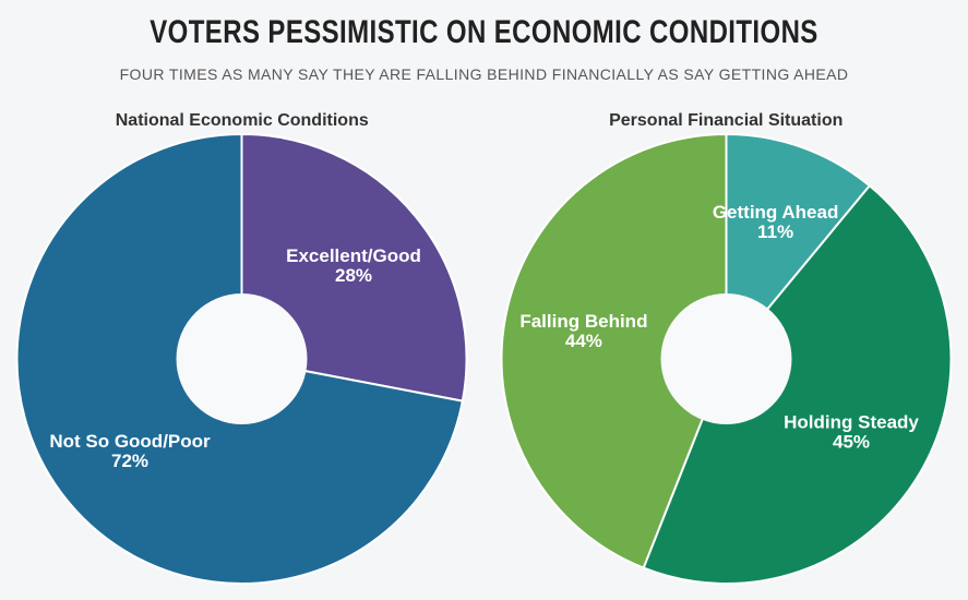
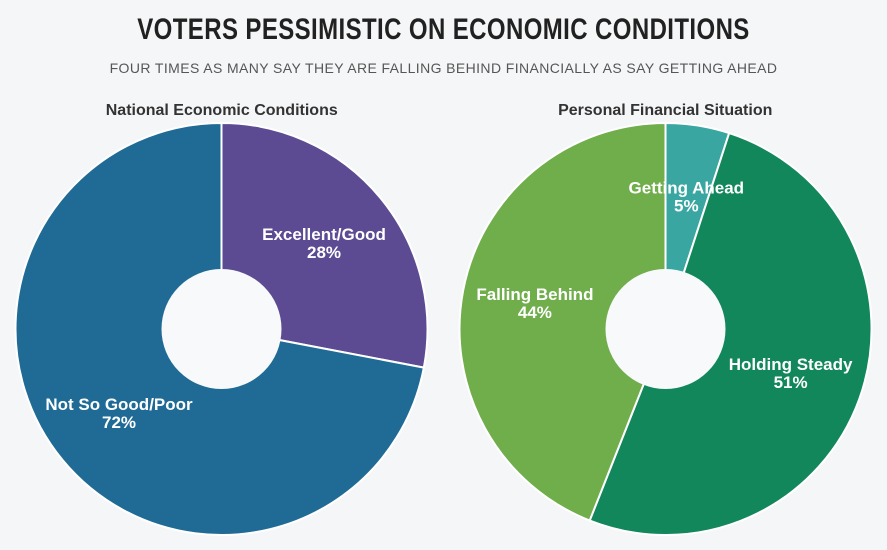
Personal Financial Situation/Getting Ahead: 11% -> 5%
Personal Financial Situation/Holding Steady: 45% -> 51%
